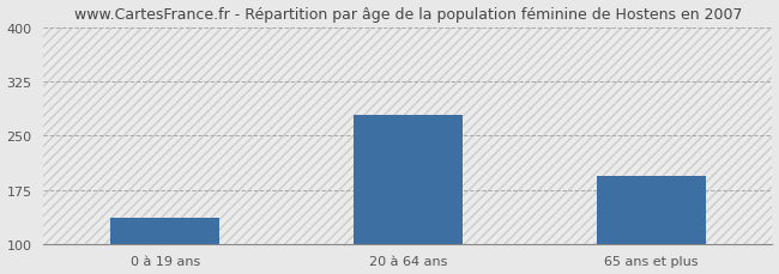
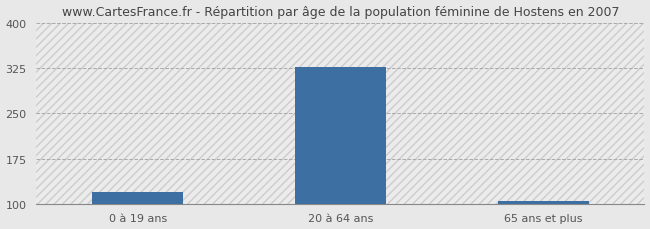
0 à 19 ans: 136 -> 120
20 à 64 ans: 278 -> 327
65 ans et plus: 194 -> 105
